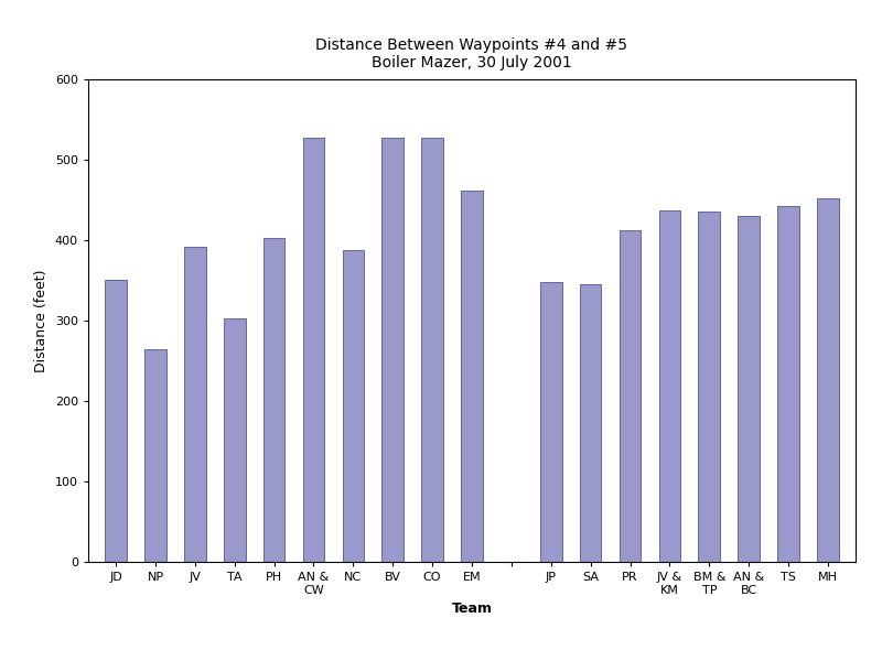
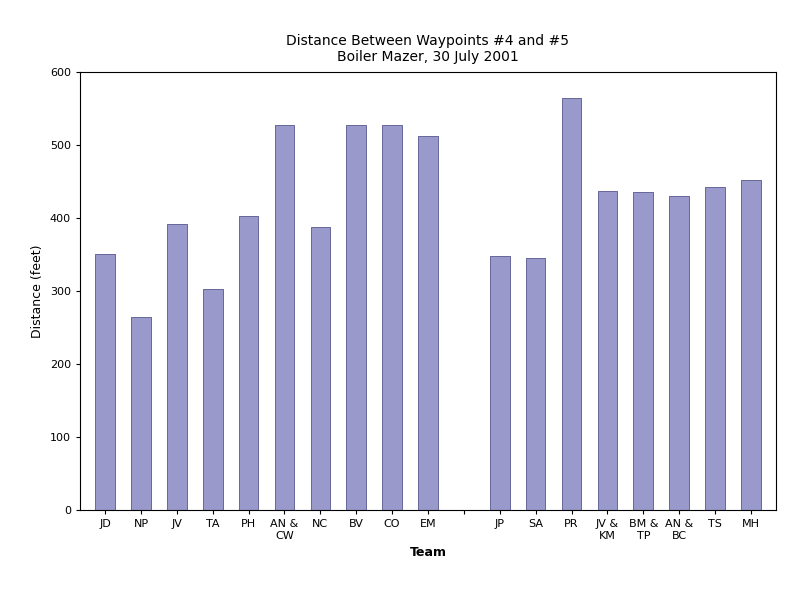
EM: 462 -> 512
PR: 412 -> 564
